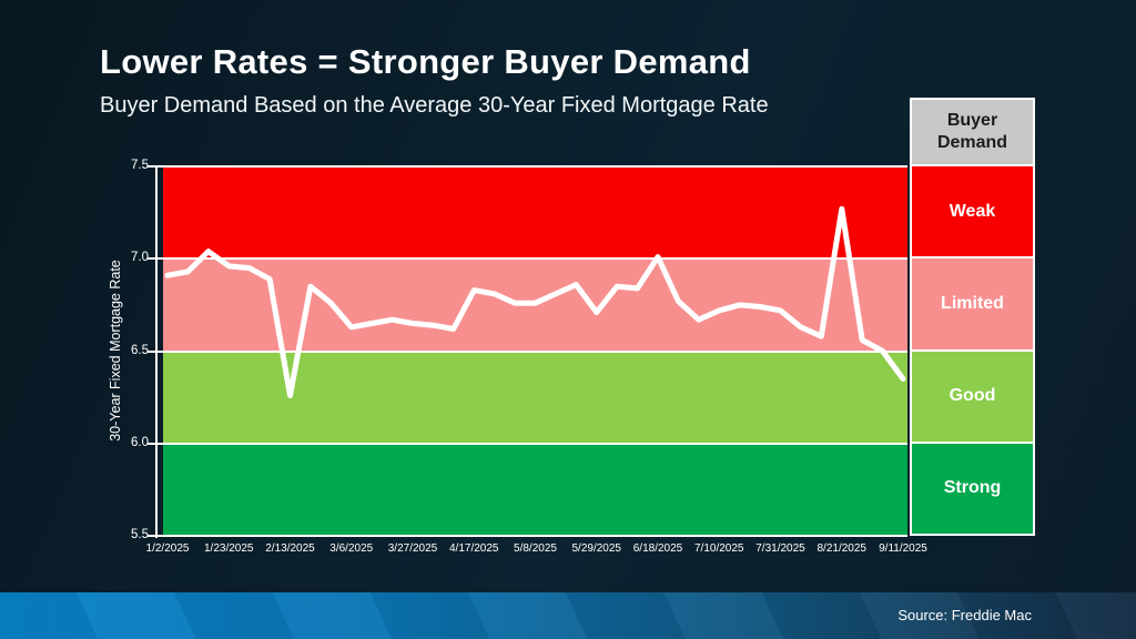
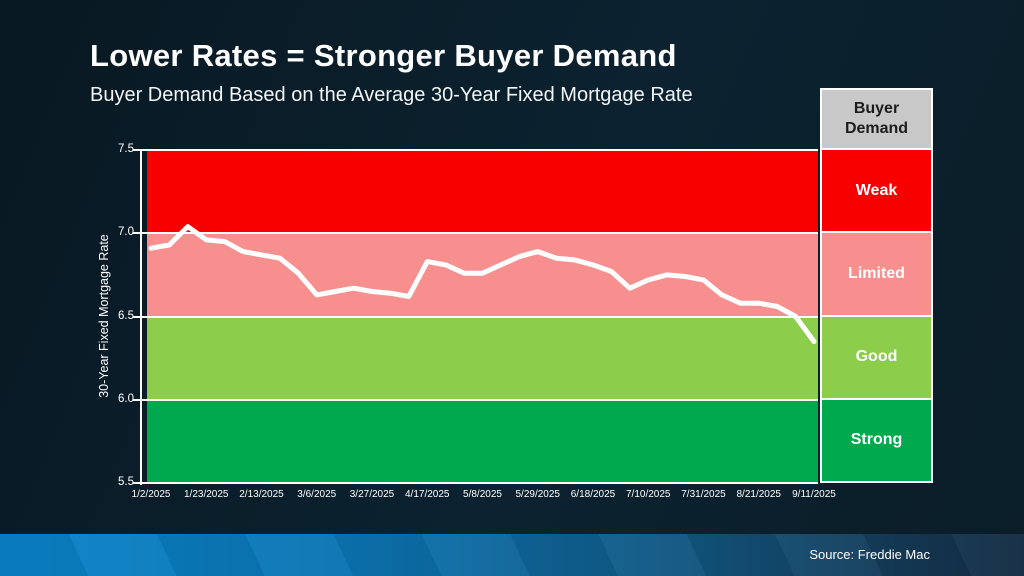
2/13/2025: 6.26 -> 6.87
5/29/2025: 6.71 -> 6.89
6/18/2025: 7.01 -> 6.81
8/21/2025: 7.27 -> 6.58
